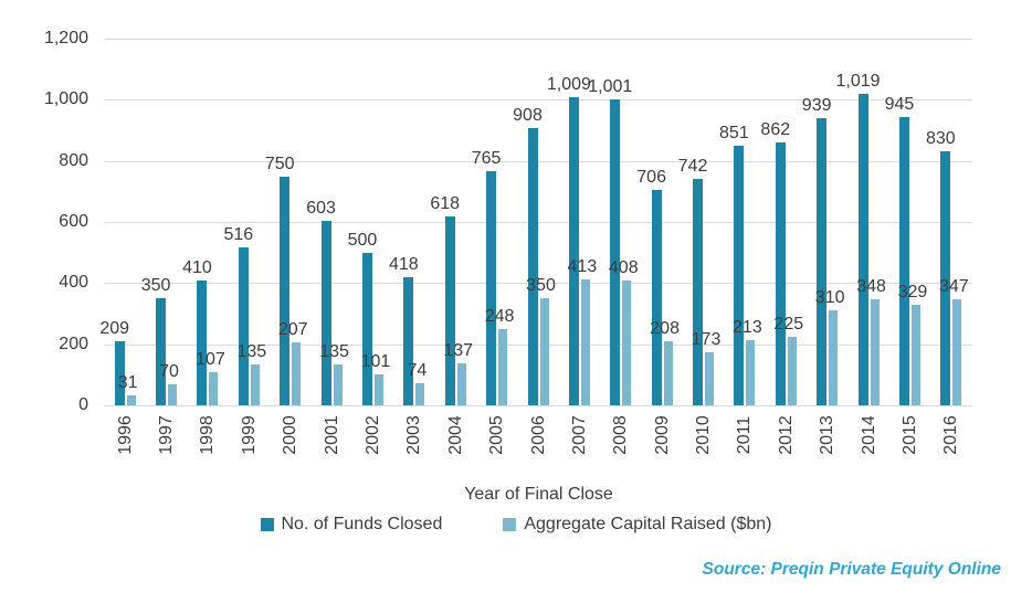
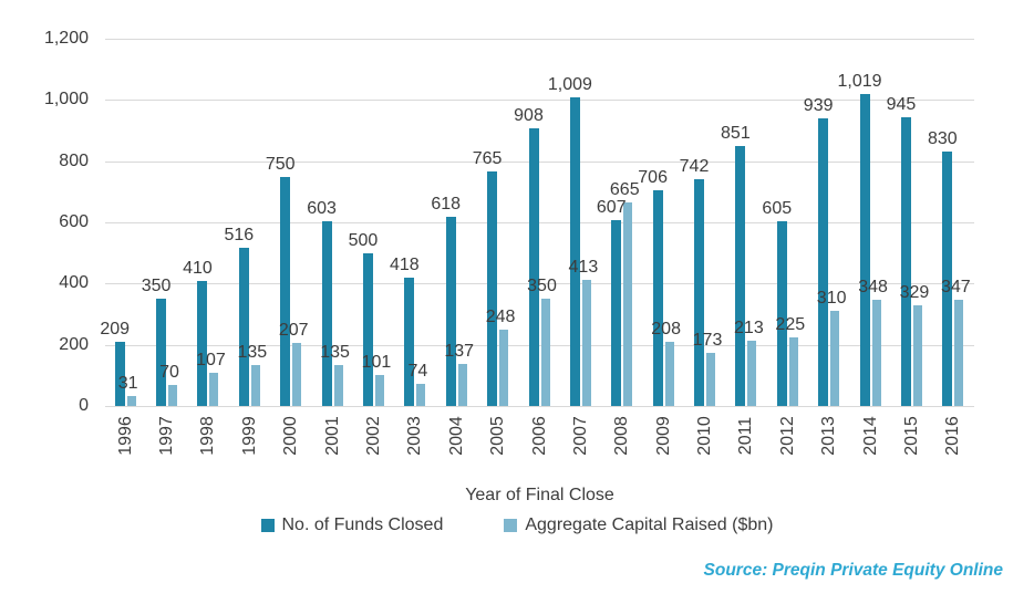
No. of Funds Closed/2008: 1,001 -> 607
Aggregate Capital Raised ($bn)/2008: 408 -> 665
No. of Funds Closed/2012: 862 -> 605
